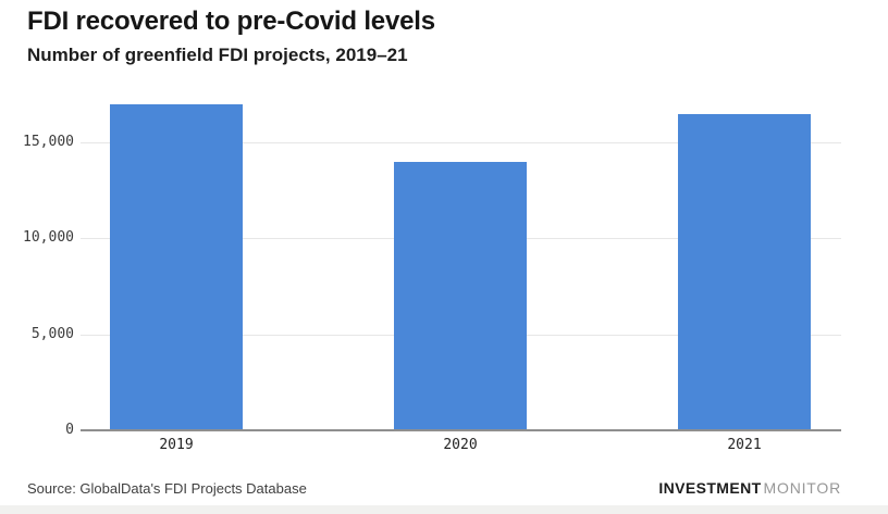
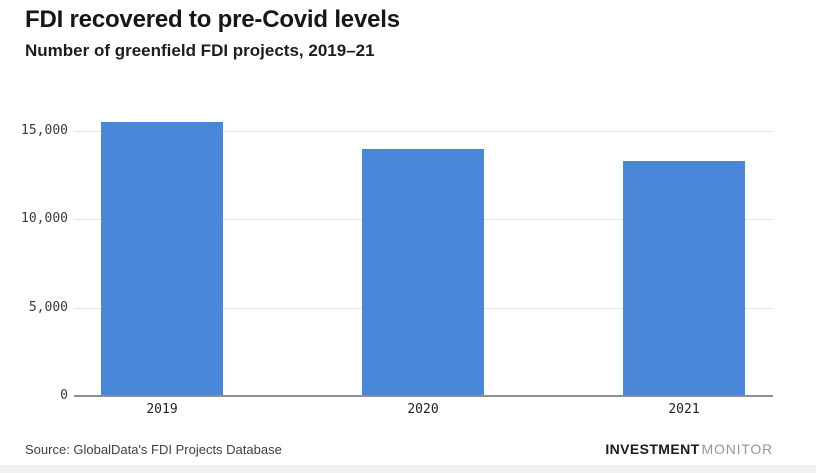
2019: 17000 -> 15500
2021: 16500 -> 13300
